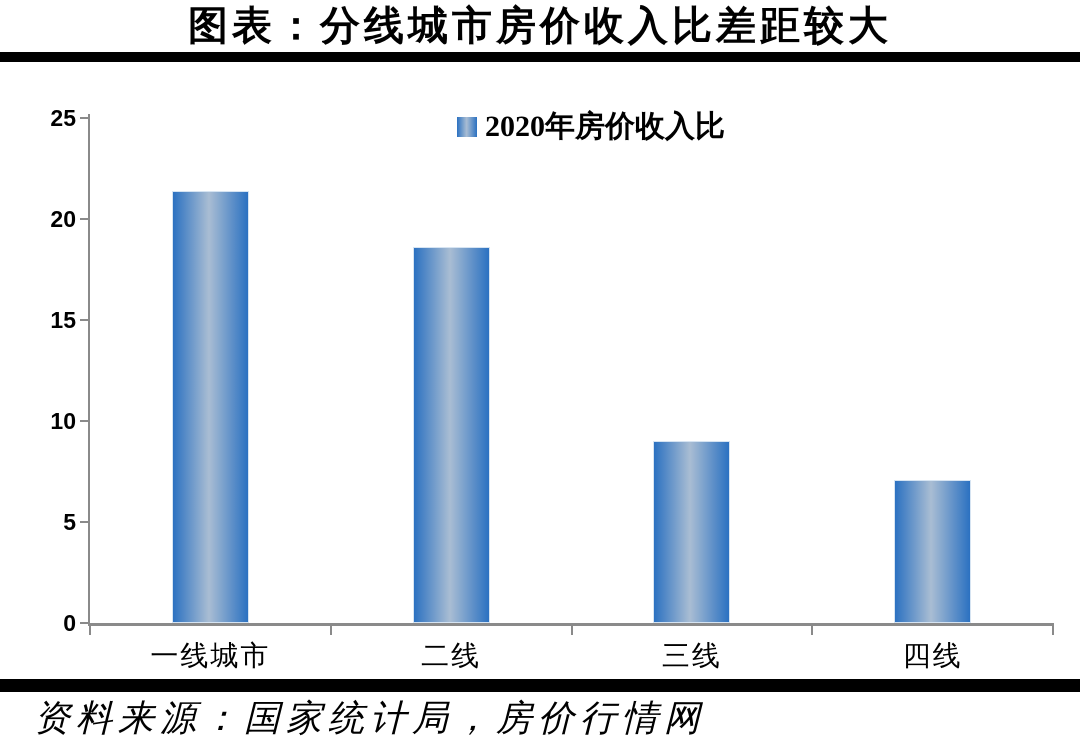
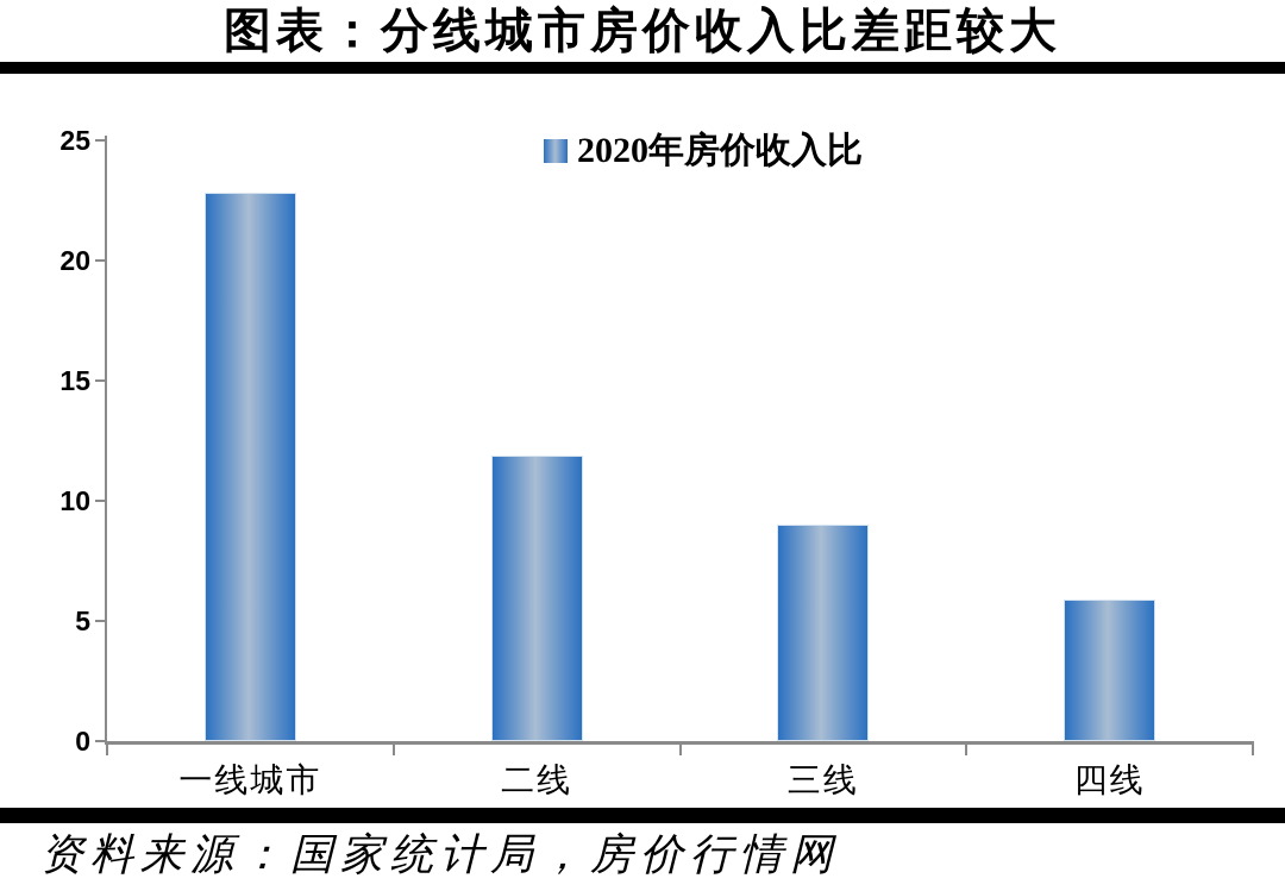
一线城市: 21.4 -> 22.8
二线: 18.6 -> 11.9
四线: 7.1 -> 5.9
